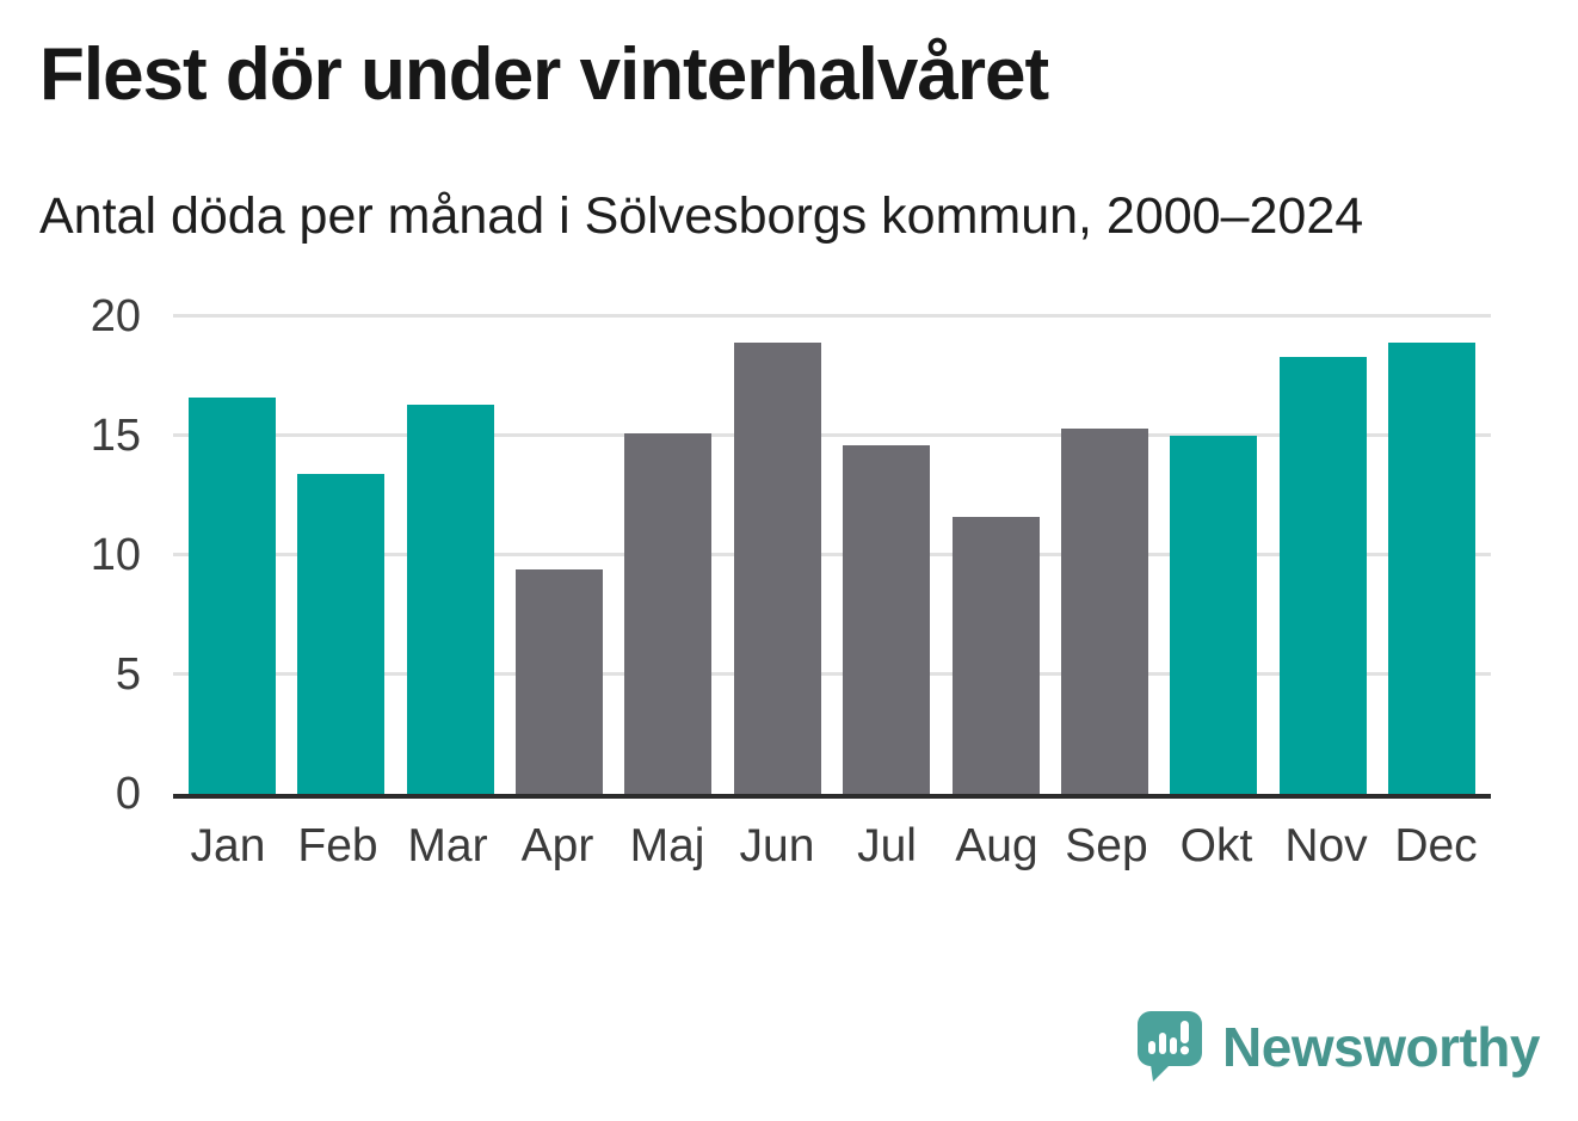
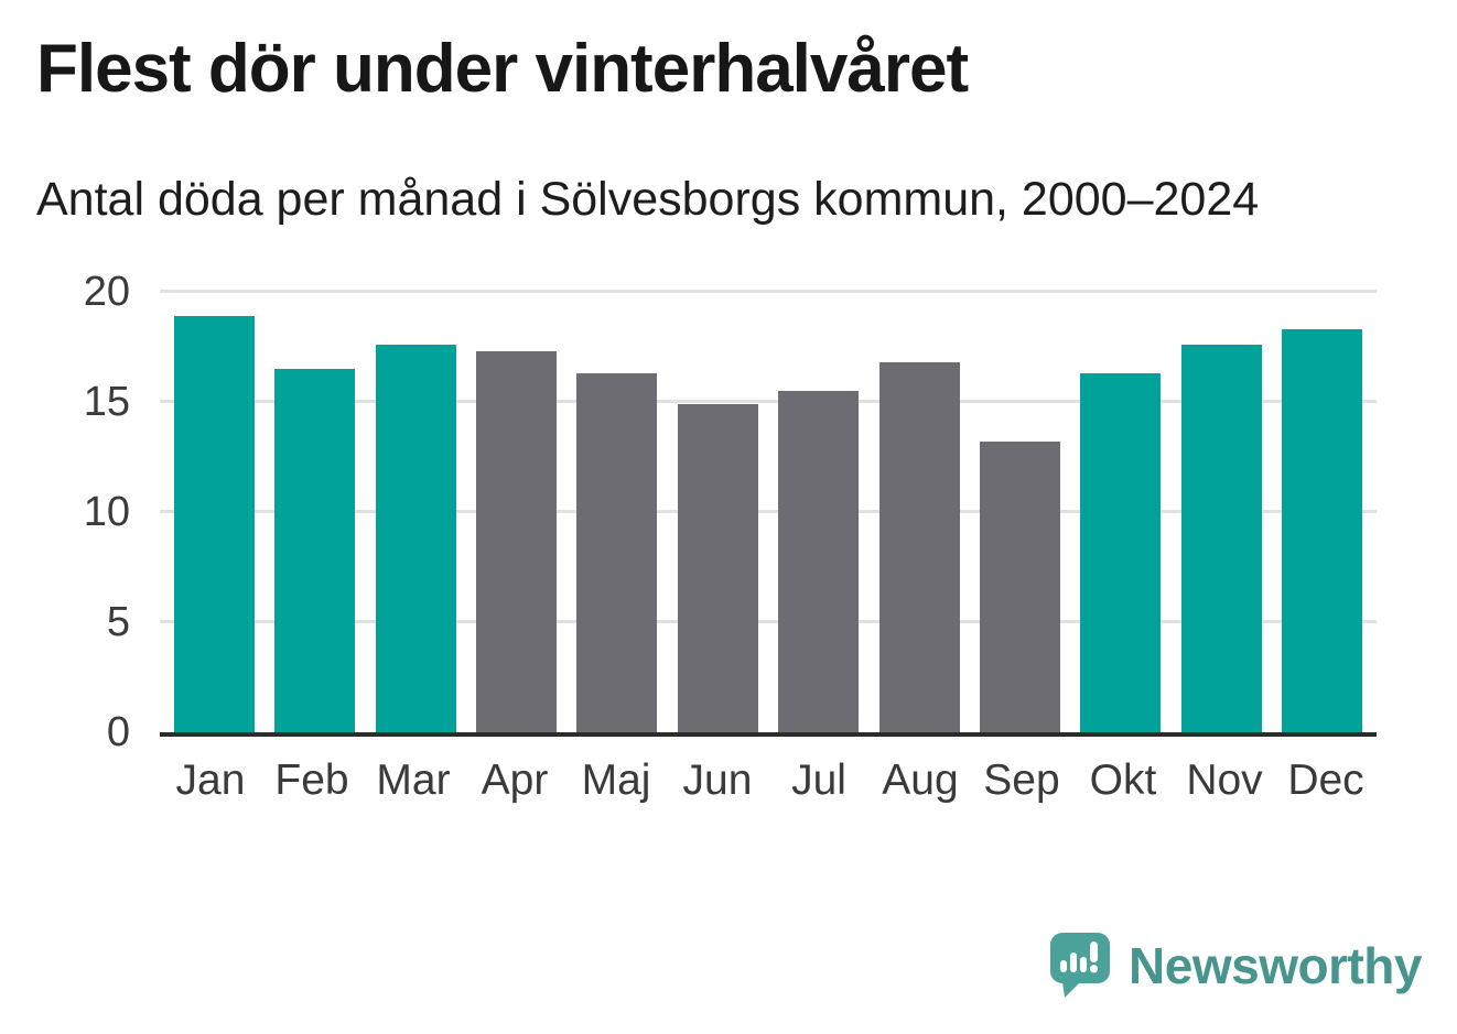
Jan: 16.6 -> 18.9
Feb: 13.4 -> 16.5
Mar: 16.3 -> 17.6
Apr: 9.4 -> 17.3
Maj: 15.1 -> 16.3
Jun: 18.9 -> 14.9
Jul: 14.6 -> 15.5
Aug: 11.6 -> 16.8
Sep: 15.3 -> 13.2
Okt: 15.0 -> 16.3
Nov: 18.3 -> 17.6
Dec: 18.9 -> 18.3
